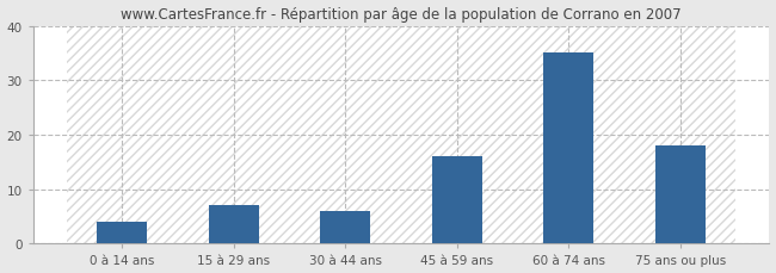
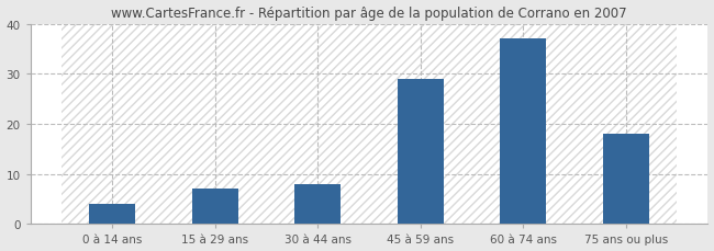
30 à 44 ans: 6 -> 8
45 à 59 ans: 16 -> 29
60 à 74 ans: 35 -> 37
